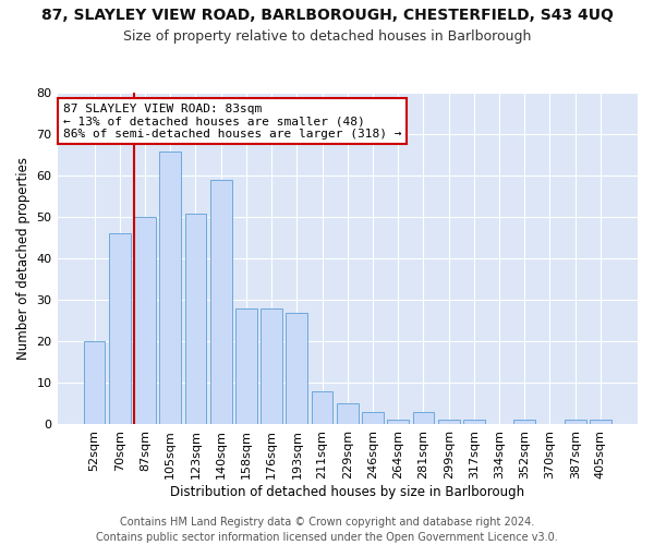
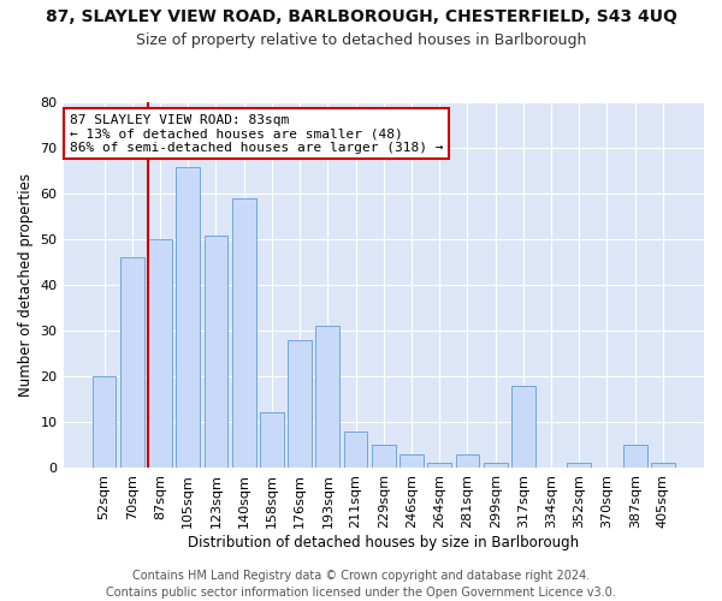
158sqm: 28 -> 12
193sqm: 27 -> 31
317sqm: 1 -> 18
387sqm: 1 -> 5
